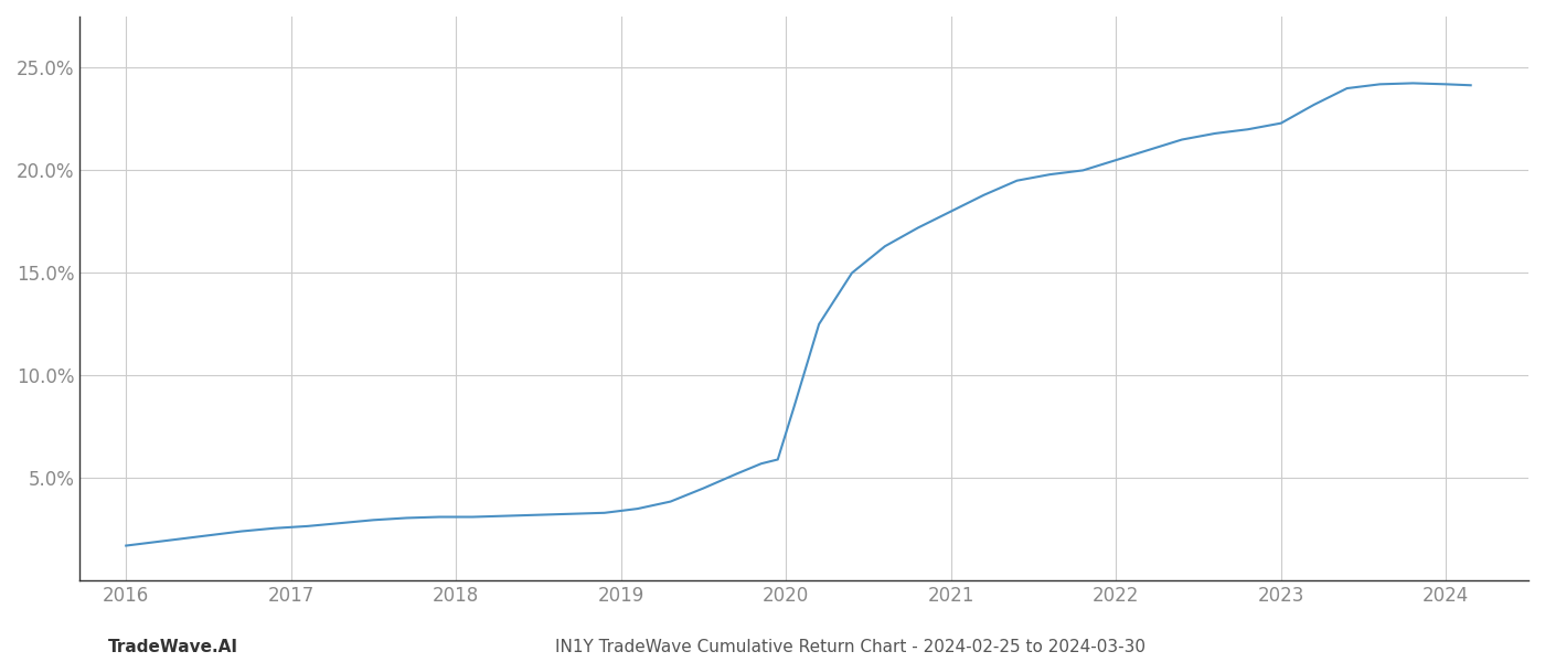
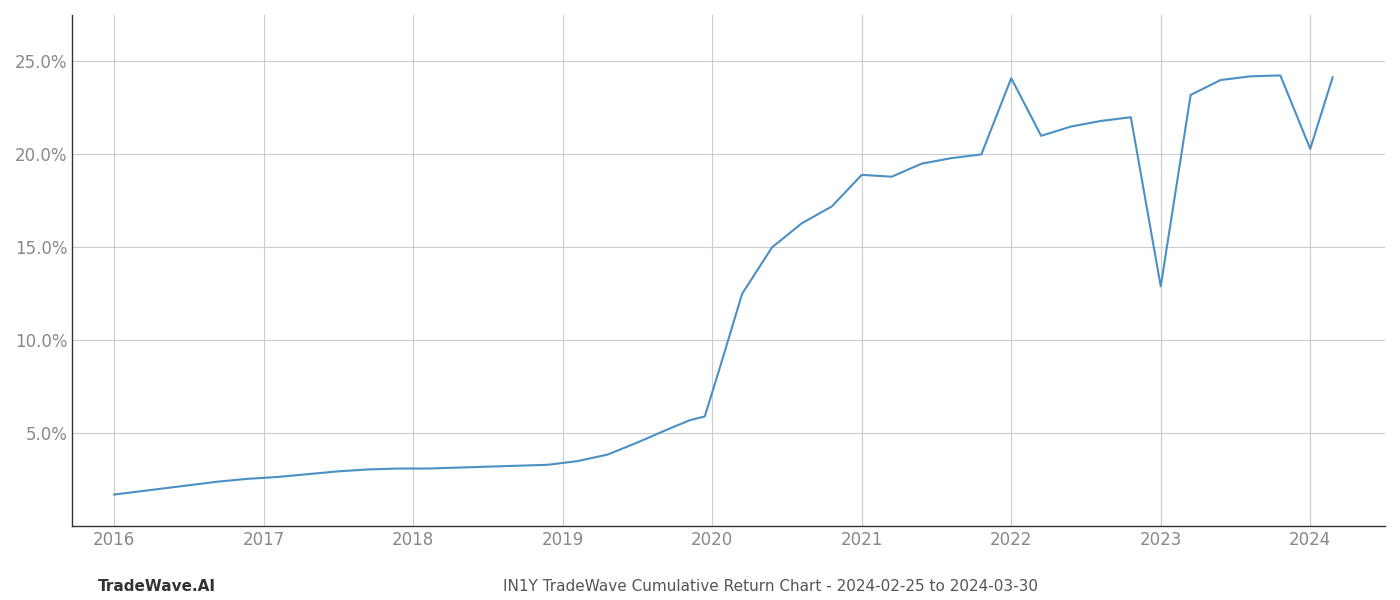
2021: 18.0% -> 18.9%
2022: 20.5% -> 24.1%
2023: 22.3% -> 12.9%
2024: 24.2% -> 20.3%
